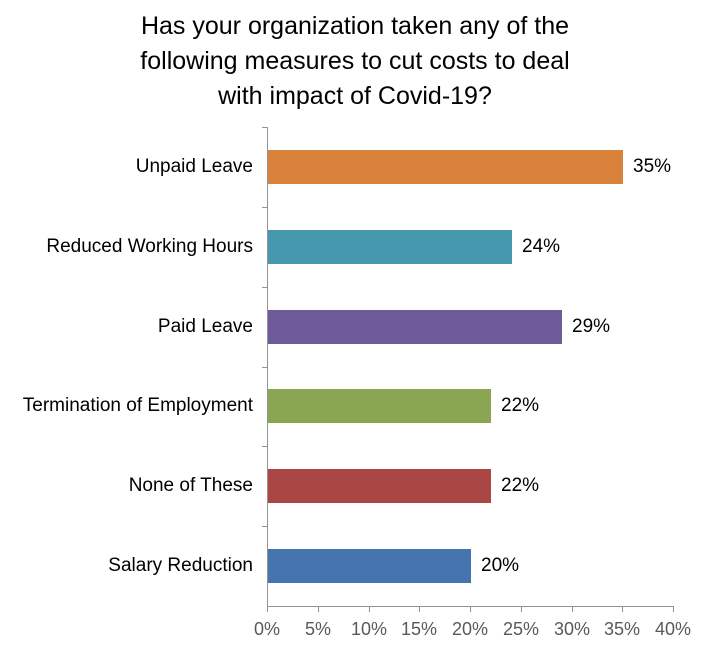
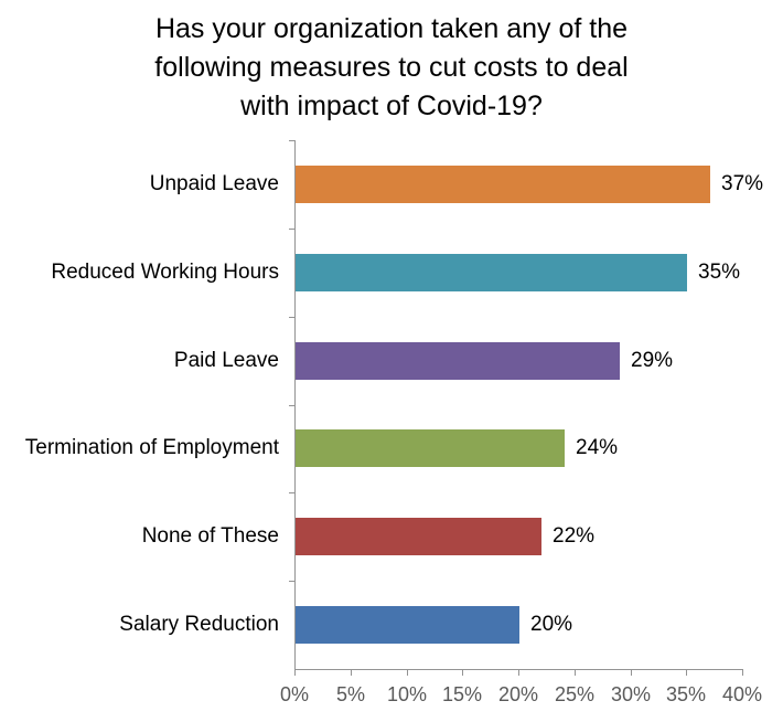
Unpaid Leave: 35% -> 37%
Reduced Working Hours: 24% -> 35%
Termination of Employment: 22% -> 24%
